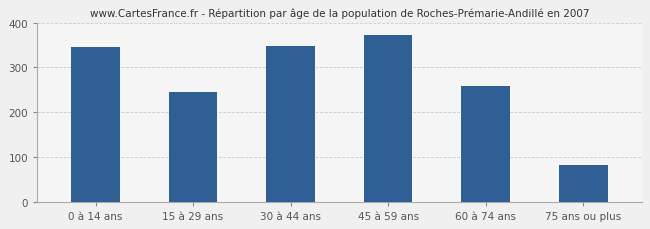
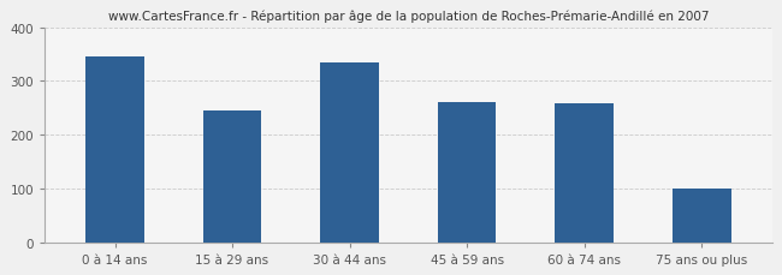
30 à 44 ans: 348 -> 335
45 à 59 ans: 372 -> 260
75 ans ou plus: 83 -> 100
